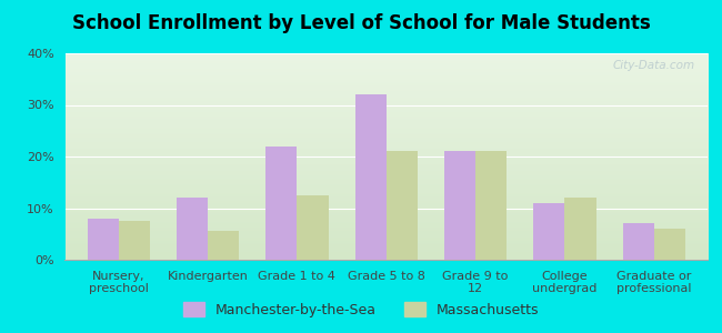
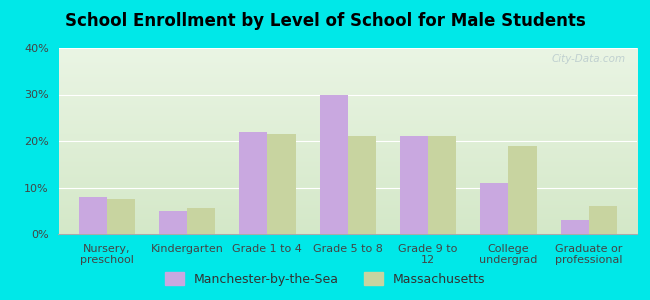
Manchester-by-the-Sea/Kindergarten: 12% -> 5%
Massachusetts/Grade 1 to 4: 12.5% -> 21.5%
Manchester-by-the-Sea/Grade 5 to 8: 32% -> 30%
Massachusetts/College undergrad: 12.0% -> 19.0%
Manchester-by-the-Sea/Graduate or professional: 7% -> 3%
